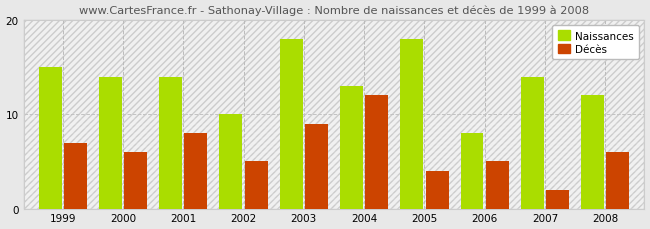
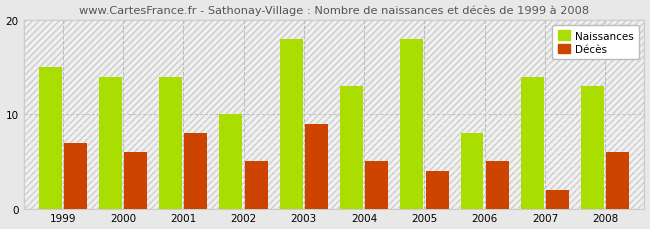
Décès/2004: 12 -> 5
Naissances/2008: 12 -> 13
